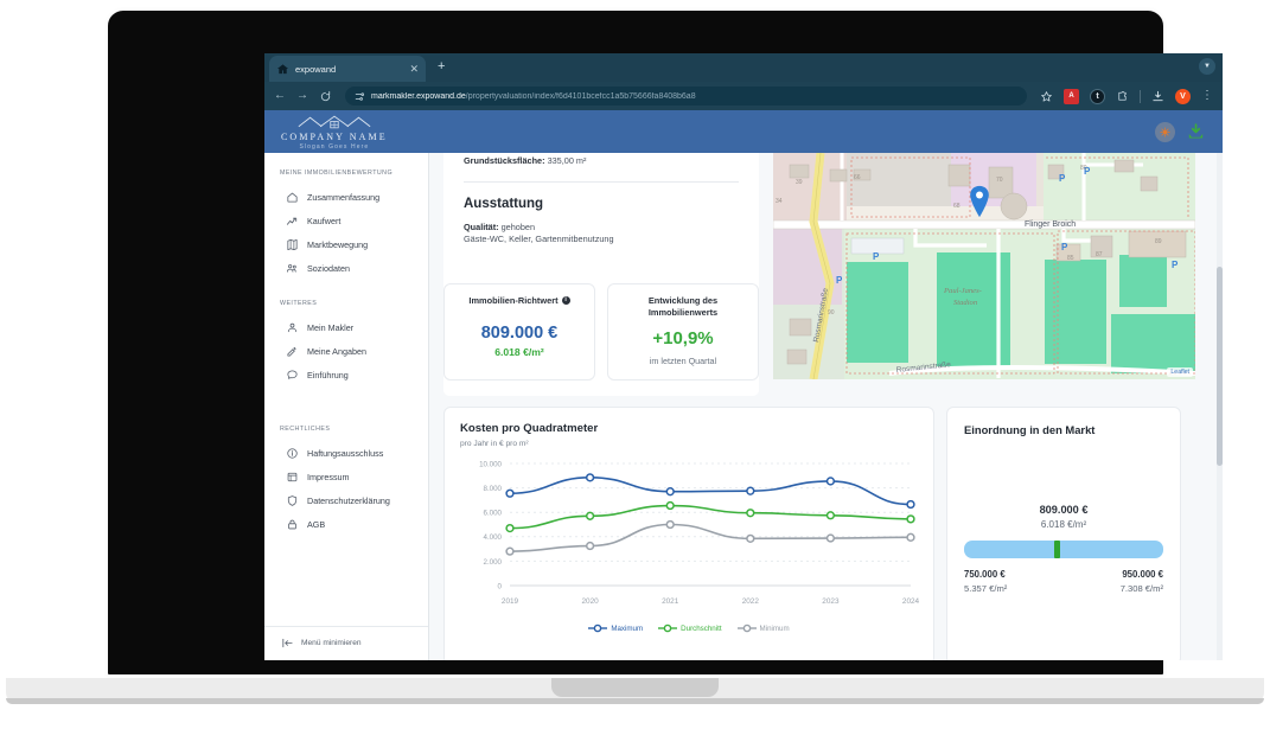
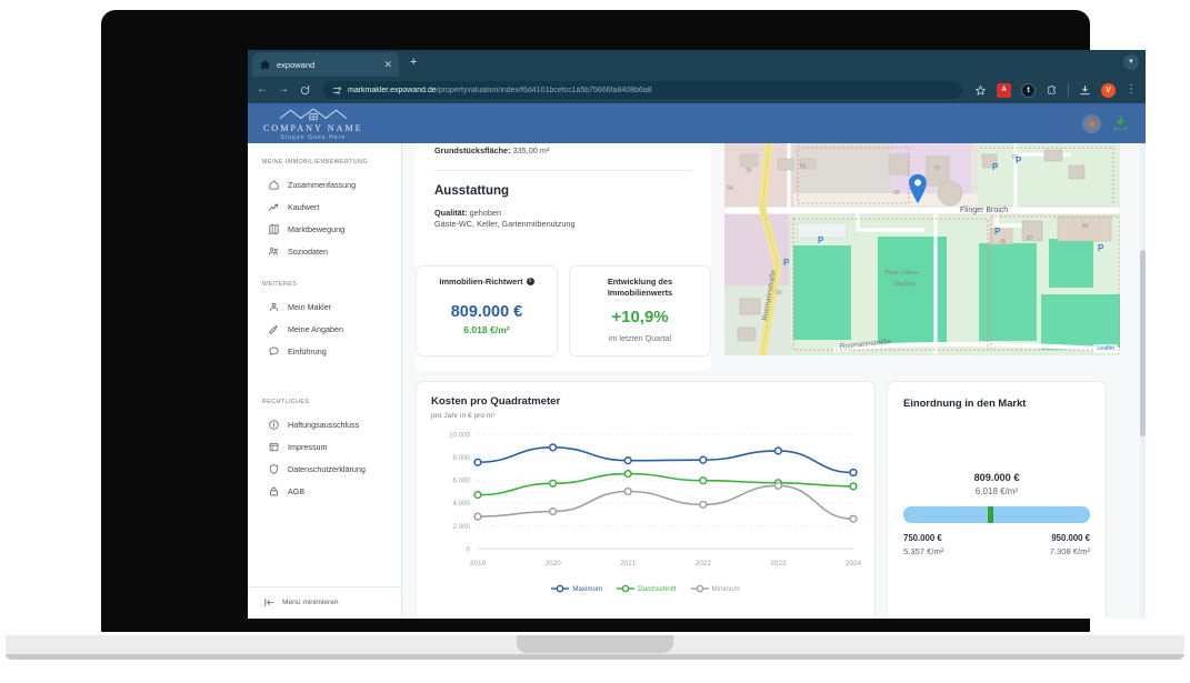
Minimum/2023: 3900 -> 5500
Minimum/2024: 4000 -> 2600
